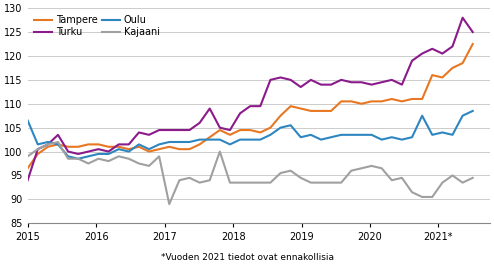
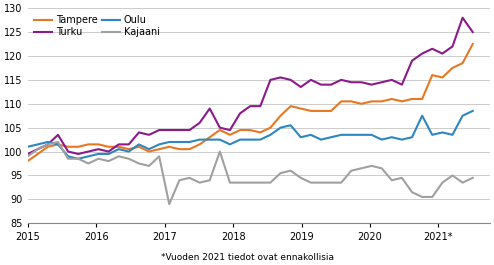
Tampere/2015: 96.5 -> 98.0
Turku/2015: 94.0 -> 99.5
Oulu/2015: 106.5 -> 101.0
